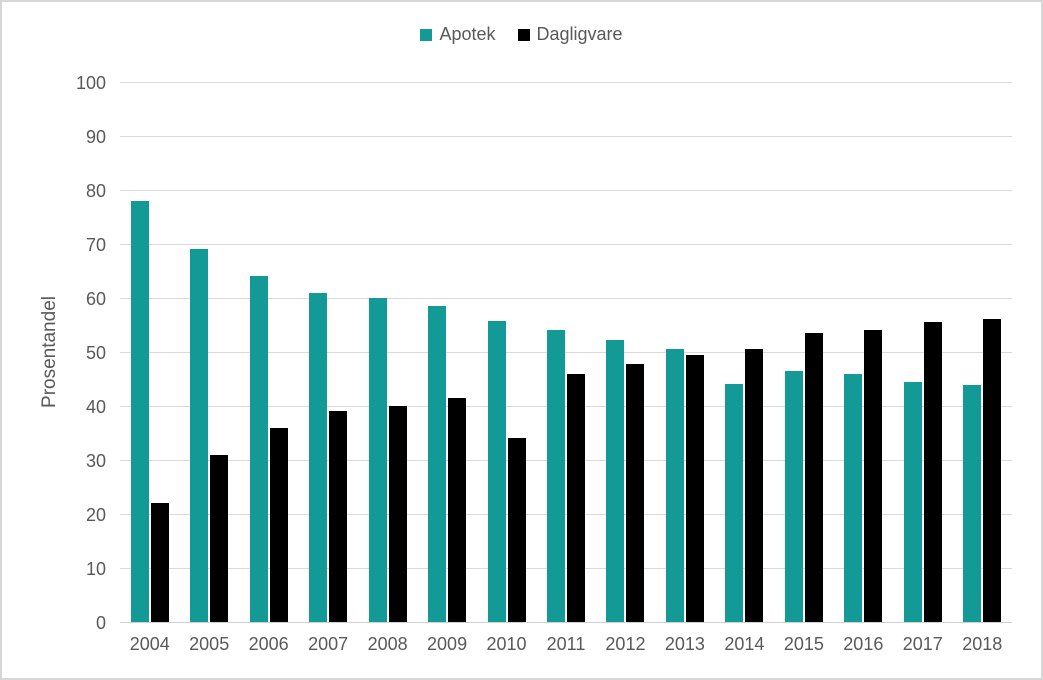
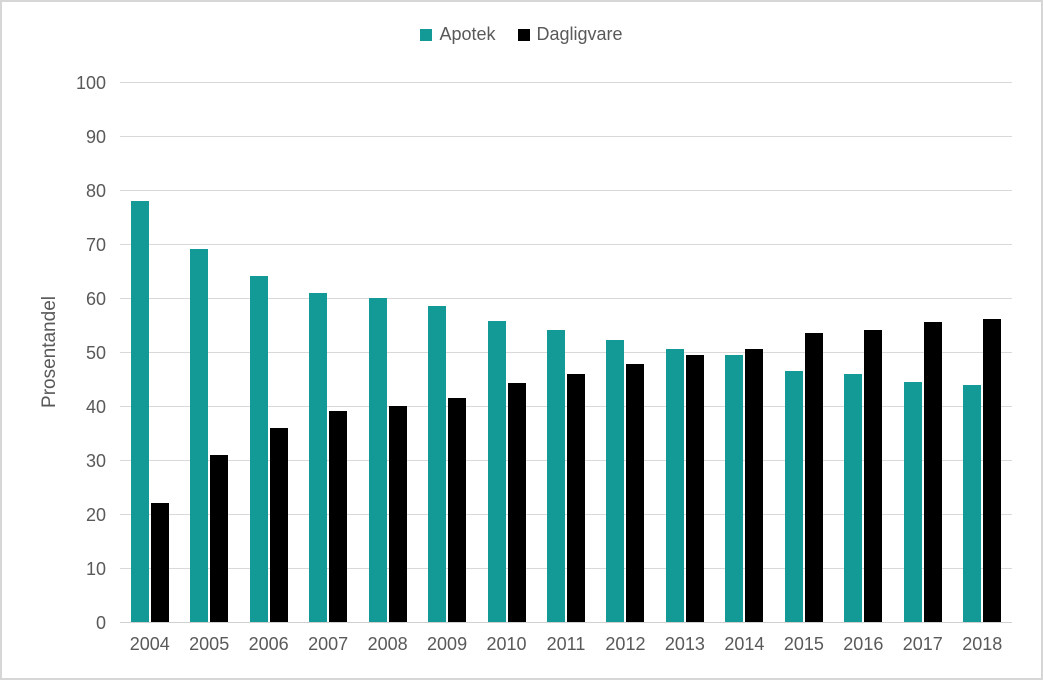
Dagligvare/2010: 34 -> 44
Apotek/2014: 44 -> 49
